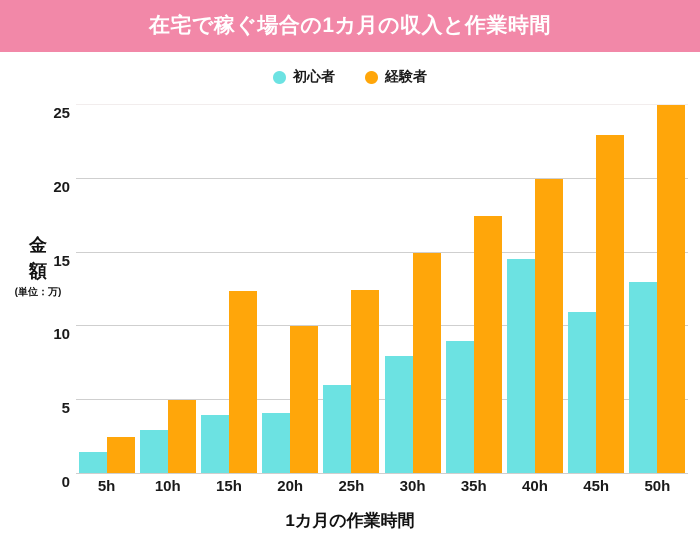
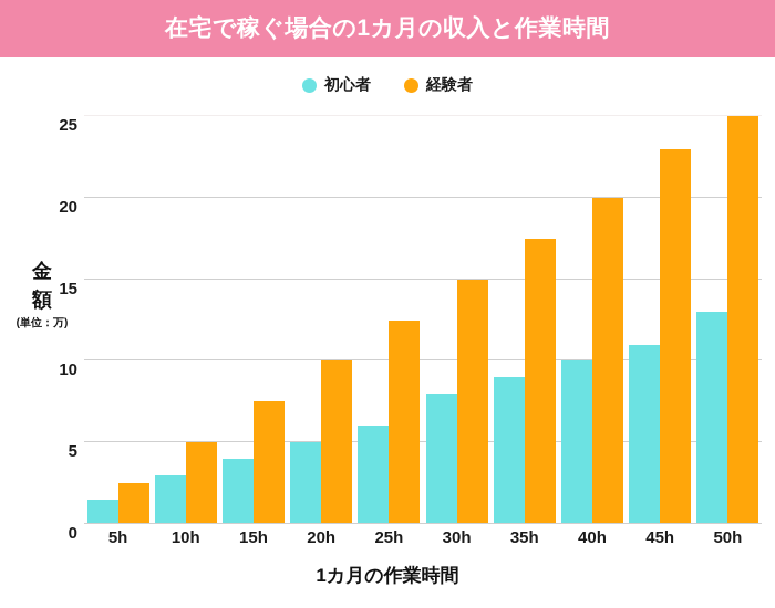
経験者/15h: 12.4 -> 7.5
初心者/20h: 4.1 -> 5.0
初心者/40h: 14.6 -> 10.0
